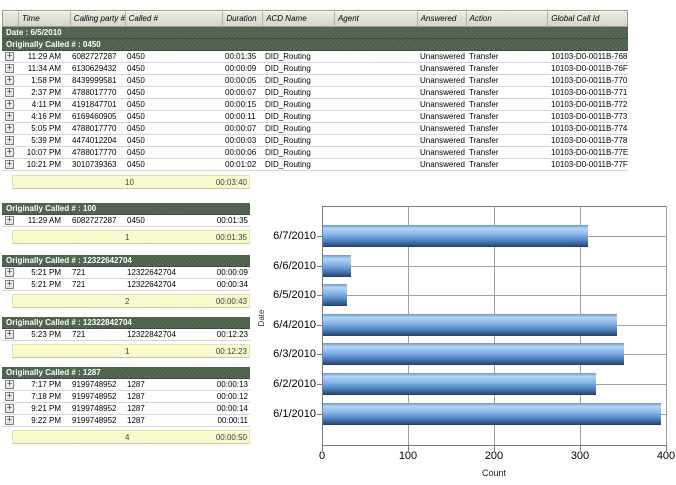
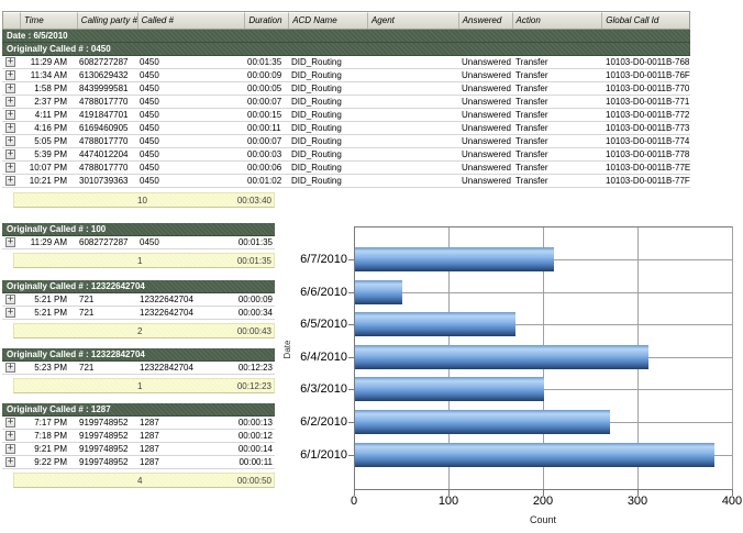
6/7/2010: 310 -> 210
6/6/2010: 30 -> 50
6/5/2010: 30 -> 170
6/4/2010: 340 -> 310
6/3/2010: 350 -> 200
6/2/2010: 320 -> 270
6/1/2010: 390 -> 380
